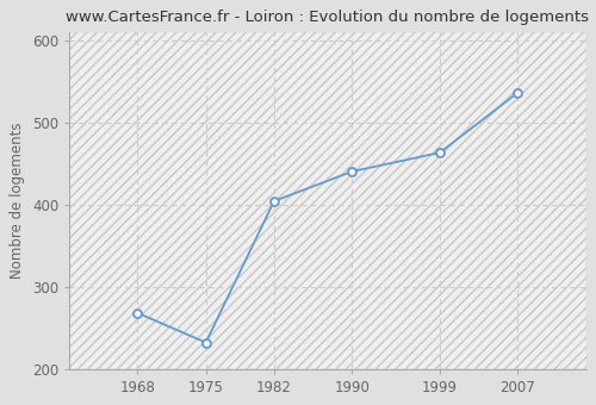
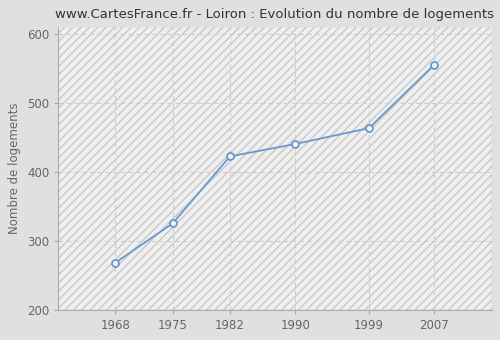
1975: 232 -> 325
1982: 404 -> 422
2007: 536 -> 555
